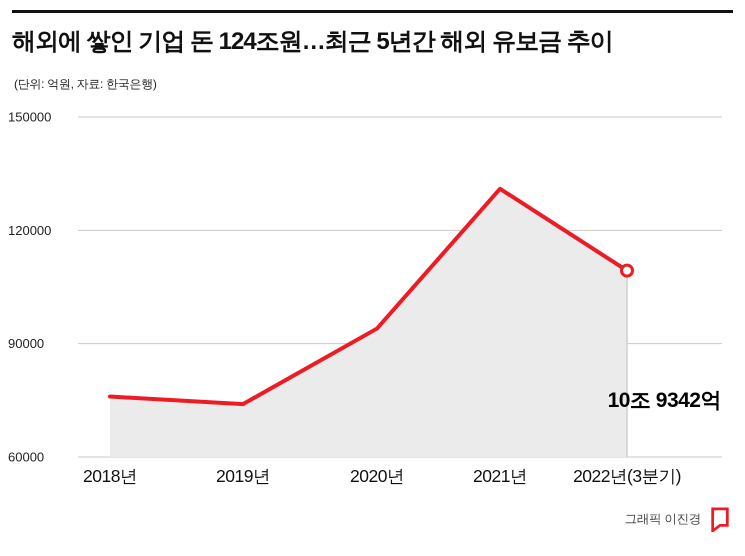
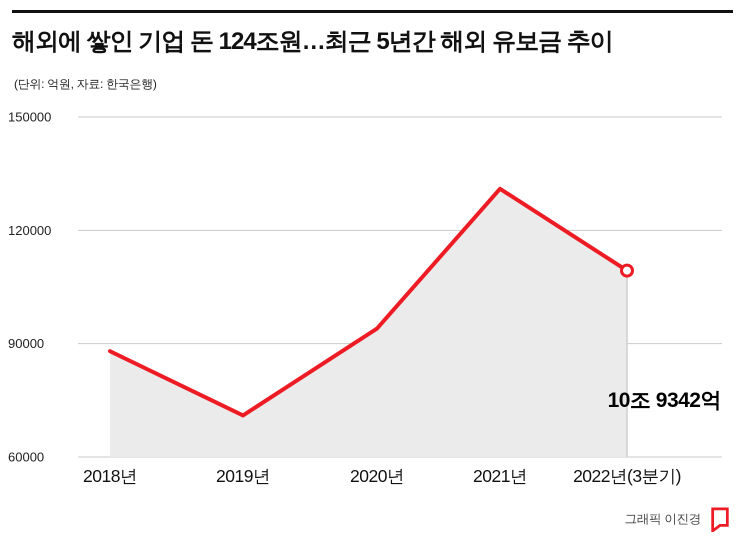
2018년: 76000 -> 88000
2019년: 74000 -> 71000
